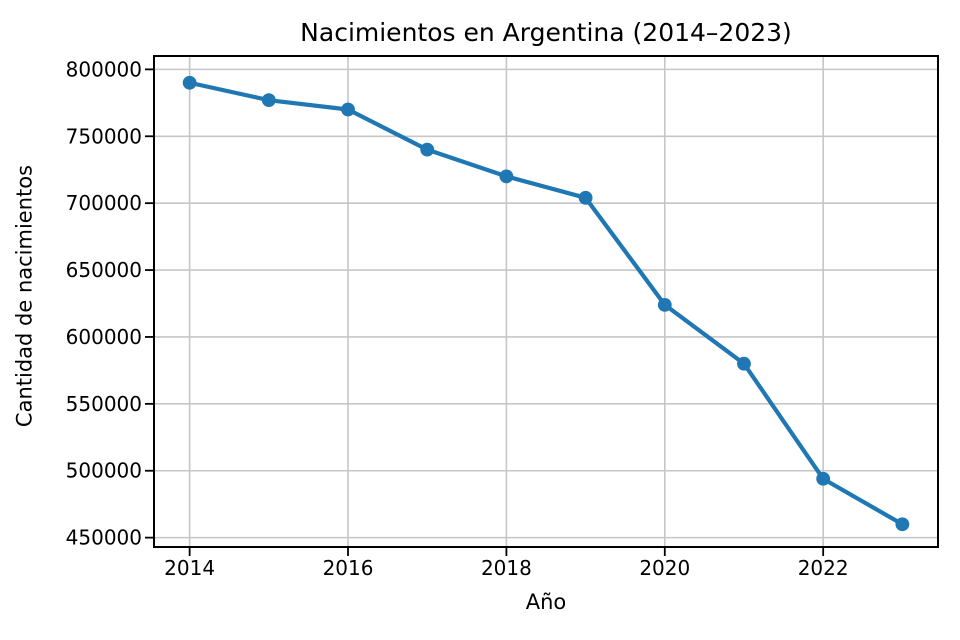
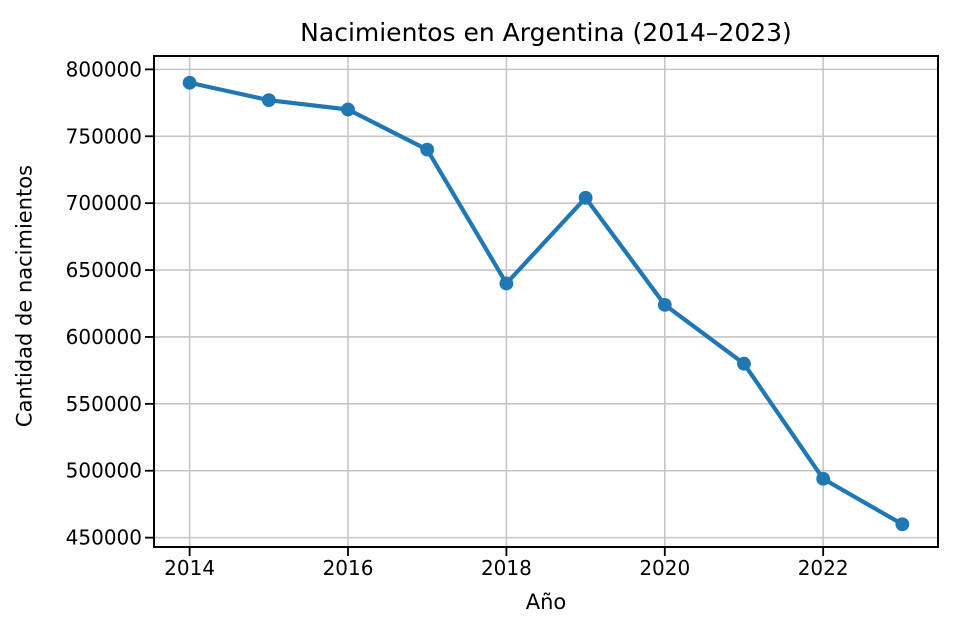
2018: 720000 -> 640000
